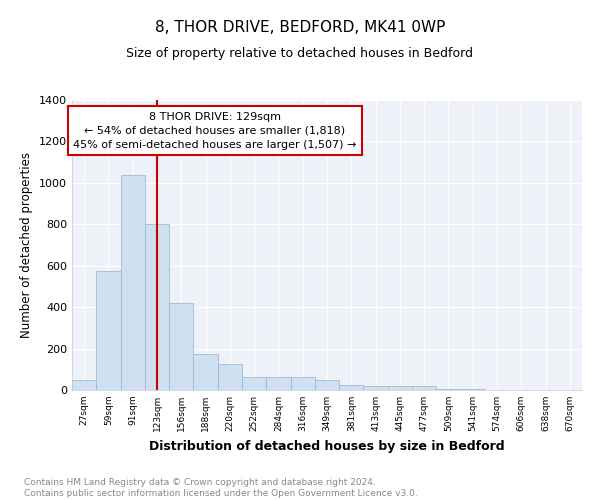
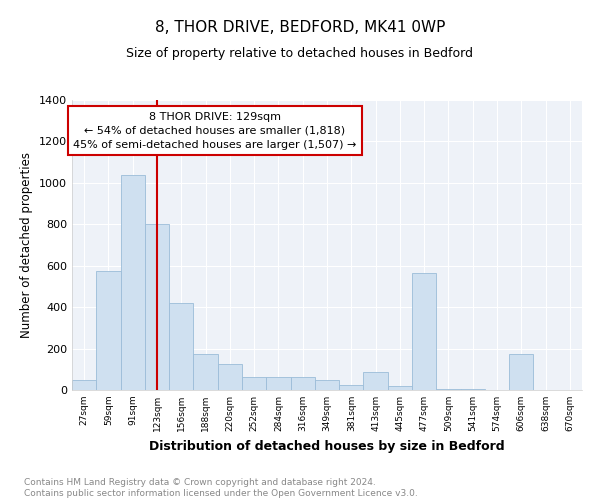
413sqm: 20 -> 85
477sqm: 20 -> 565
606sqm: 1 -> 175
